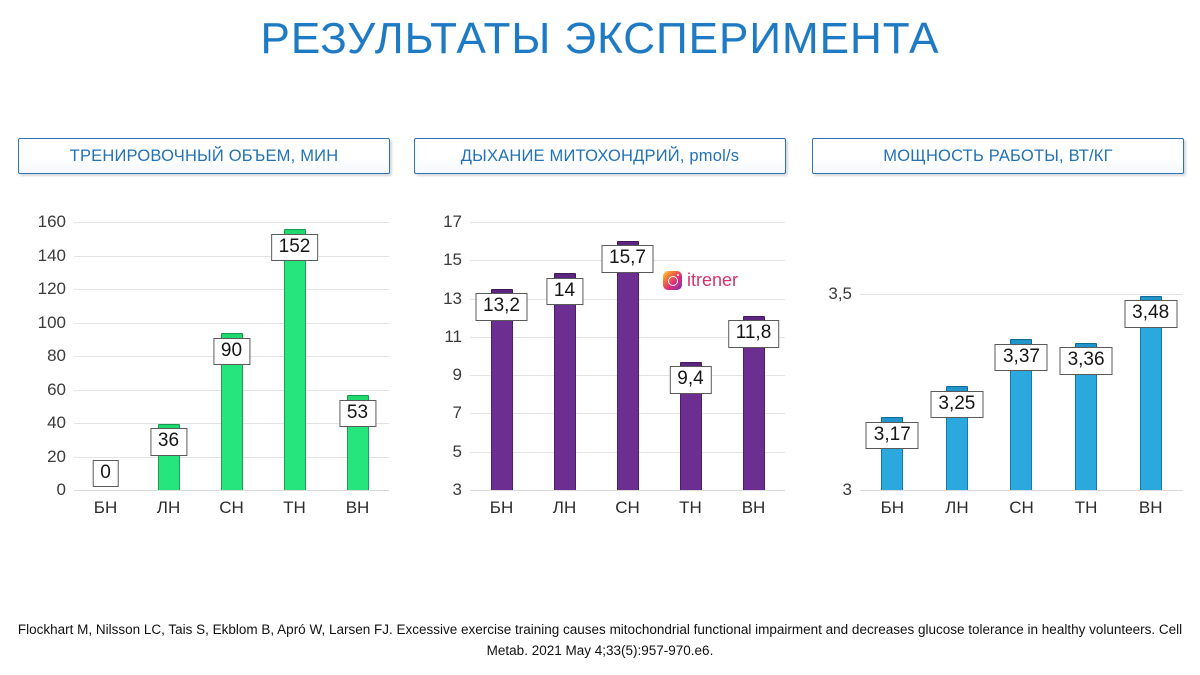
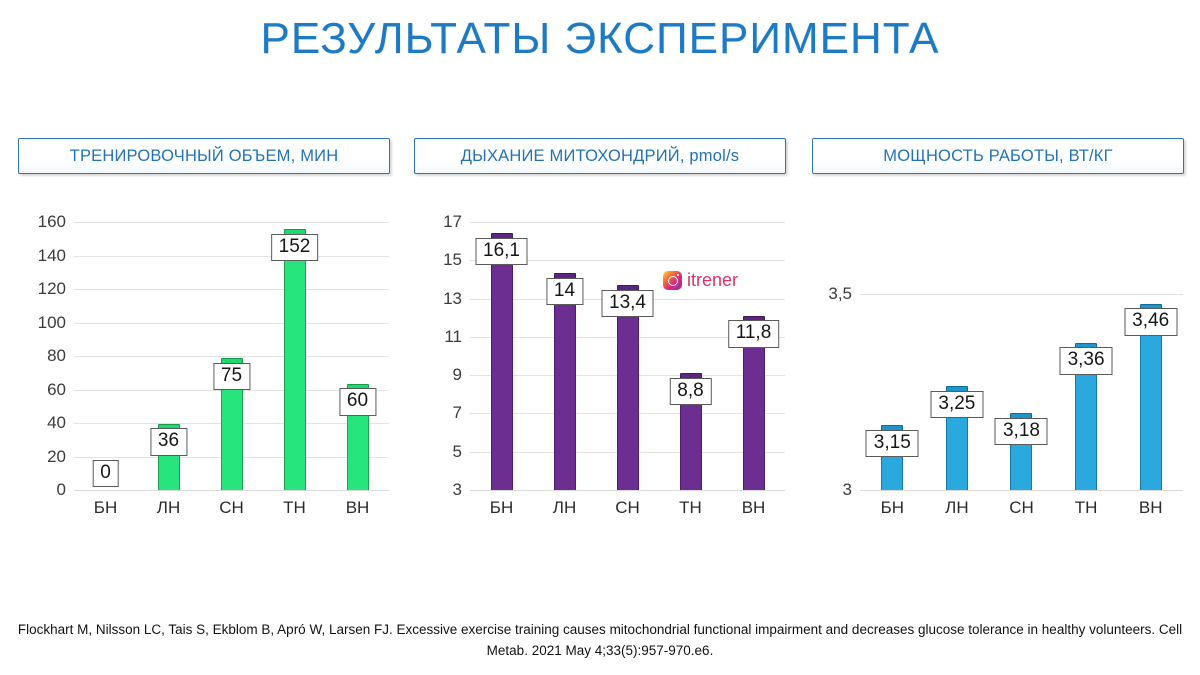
ТРЕНИРОВОЧНЫЙ ОБЪЕМ, МИН/СН: 90 -> 75
ТРЕНИРОВОЧНЫЙ ОБЪЕМ, МИН/ВН: 53 -> 60
ДЫХАНИЕ МИТОХОНДРИЙ, pmol/s/БН: 13,2 -> 16,1
ДЫХАНИЕ МИТОХОНДРИЙ, pmol/s/СН: 15,7 -> 13,4
ДЫХАНИЕ МИТОХОНДРИЙ, pmol/s/ТН: 9,4 -> 8,8
МОЩНОСТЬ РАБОТЫ, ВТ/КГ/БН: 3,17 -> 3,15
МОЩНОСТЬ РАБОТЫ, ВТ/КГ/СН: 3,37 -> 3,18
МОЩНОСТЬ РАБОТЫ, ВТ/КГ/ВН: 3,48 -> 3,46
